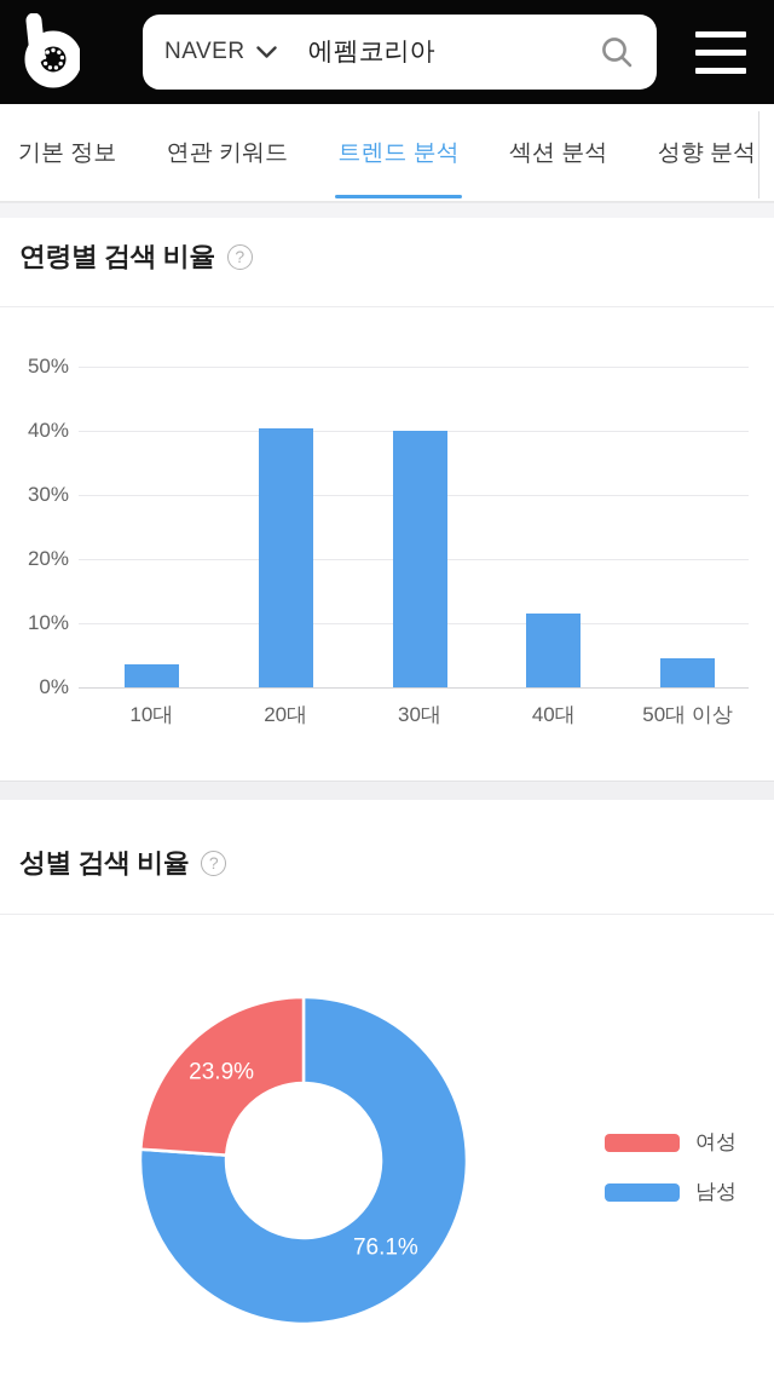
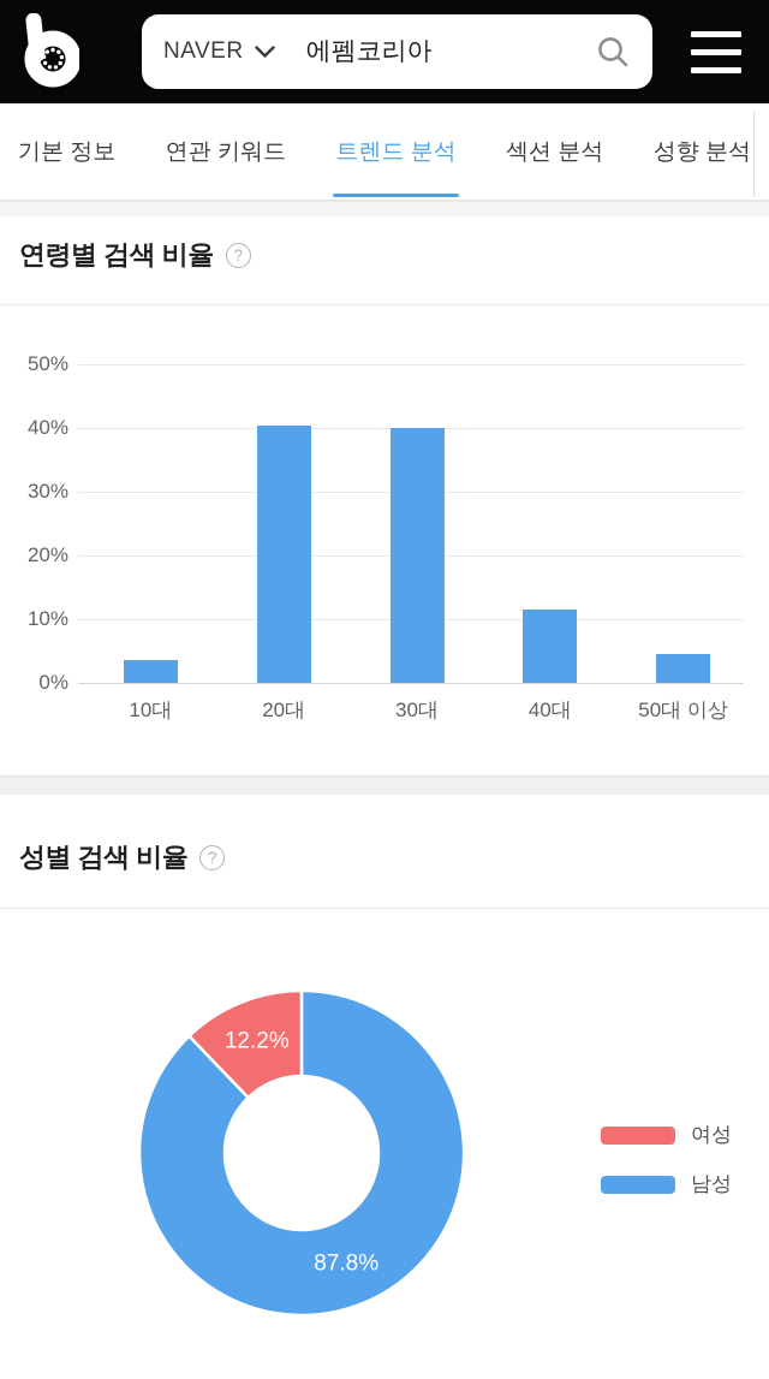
성별 검색 비율/여성: 23.9% -> 12.2%
성별 검색 비율/남성: 76.1% -> 87.8%
